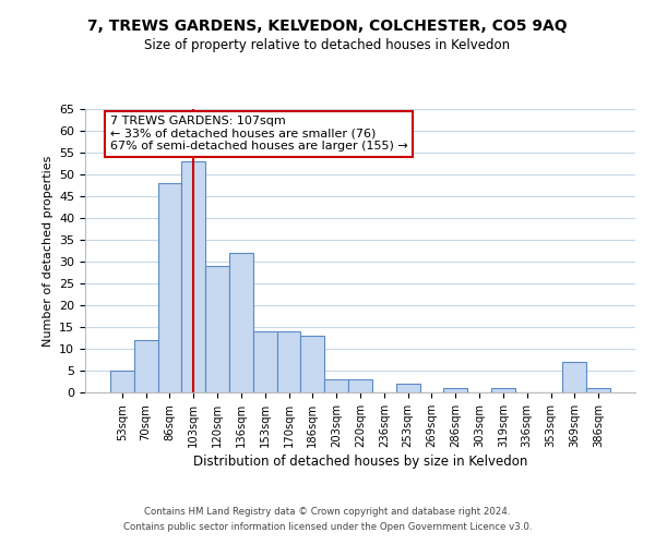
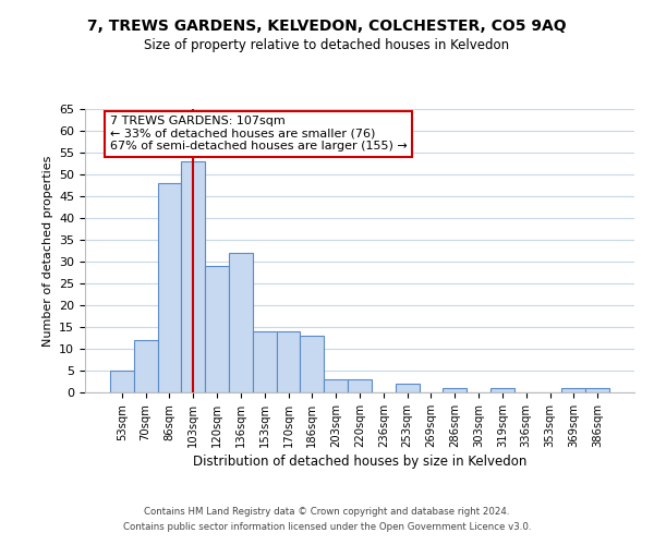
369sqm: 7 -> 1
